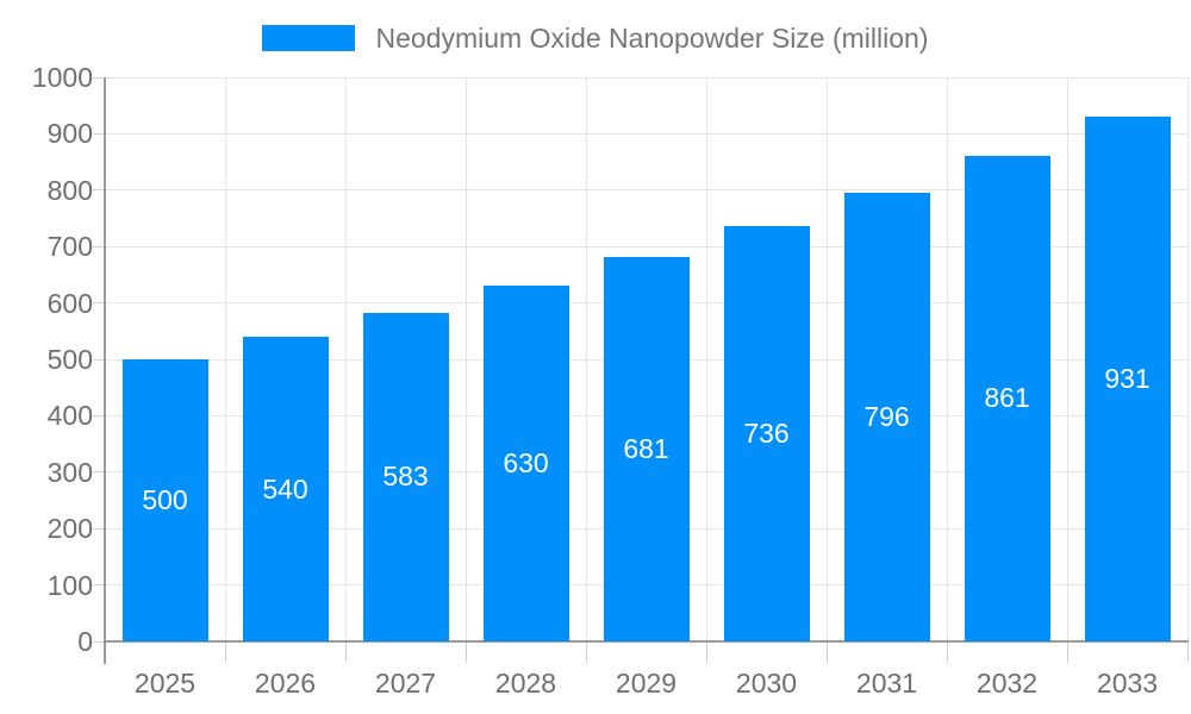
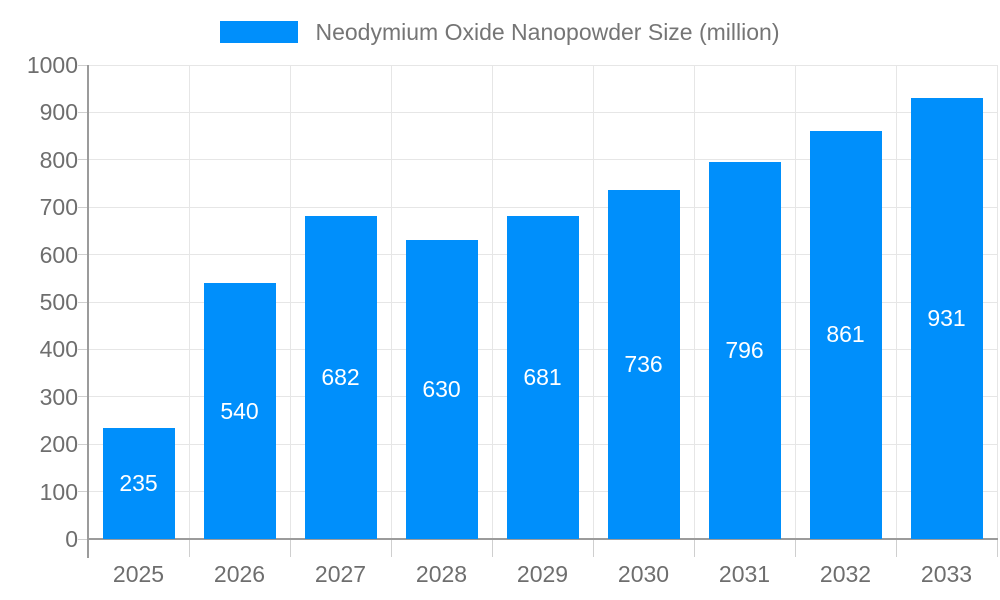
2025: 500 -> 235
2027: 583 -> 682
